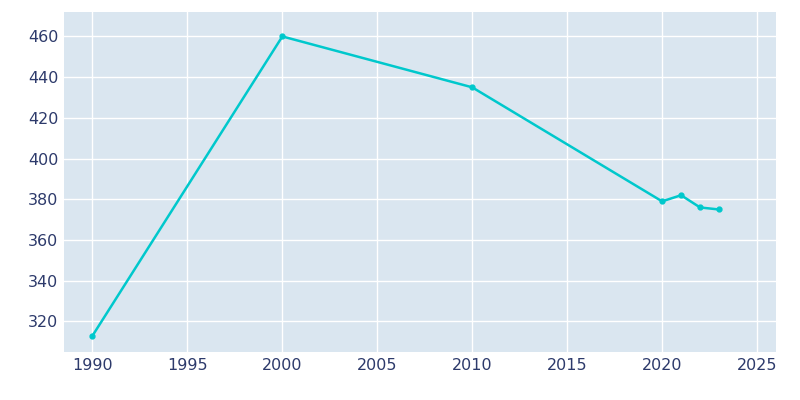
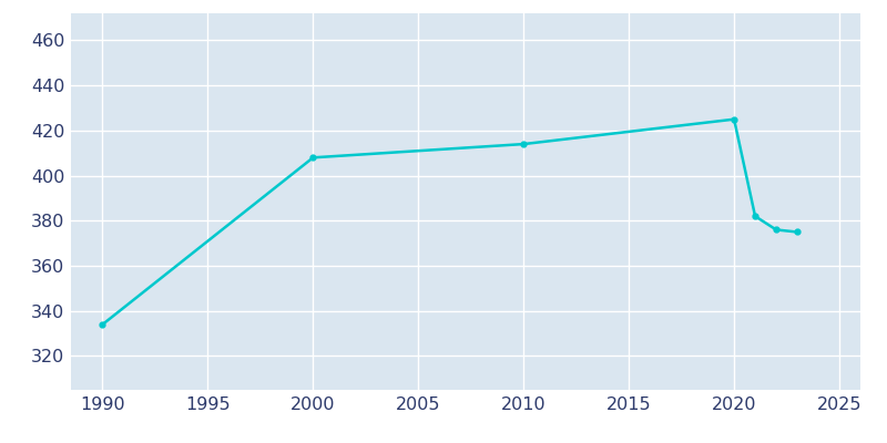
1990: 313 -> 334
2000: 460 -> 408
2010: 435 -> 414
2020: 379 -> 425
